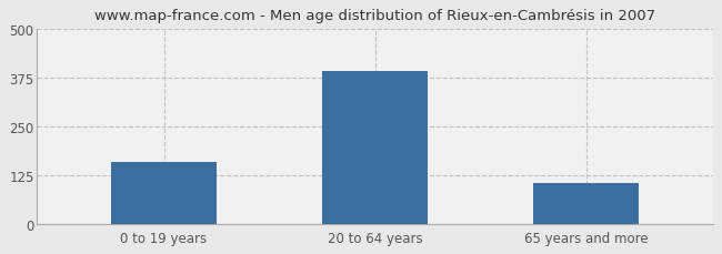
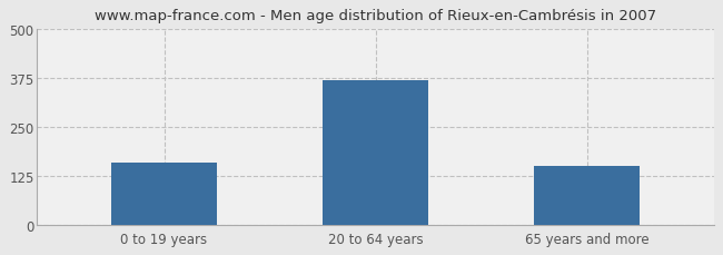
20 to 64 years: 390 -> 370
65 years and more: 105 -> 150
